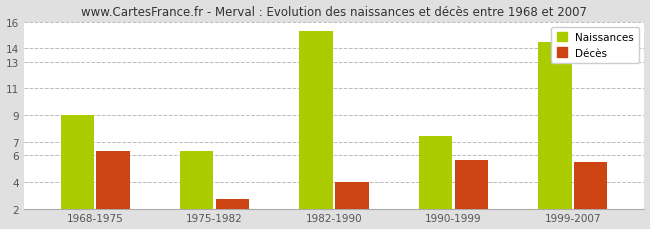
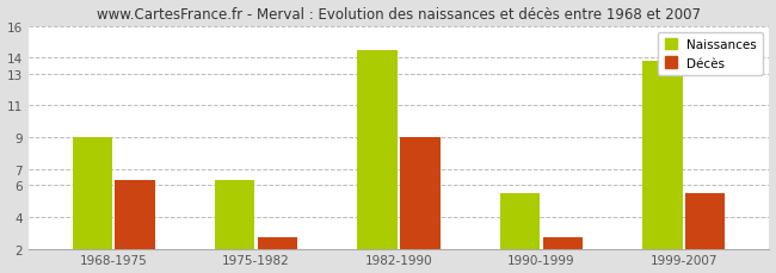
Naissances/1982-1990: 15.3 -> 14.5
Décès/1982-1990: 4.0 -> 9.0
Naissances/1990-1999: 7.4 -> 5.5
Décès/1990-1999: 5.6 -> 2.7
Naissances/1999-2007: 14.5 -> 13.8
